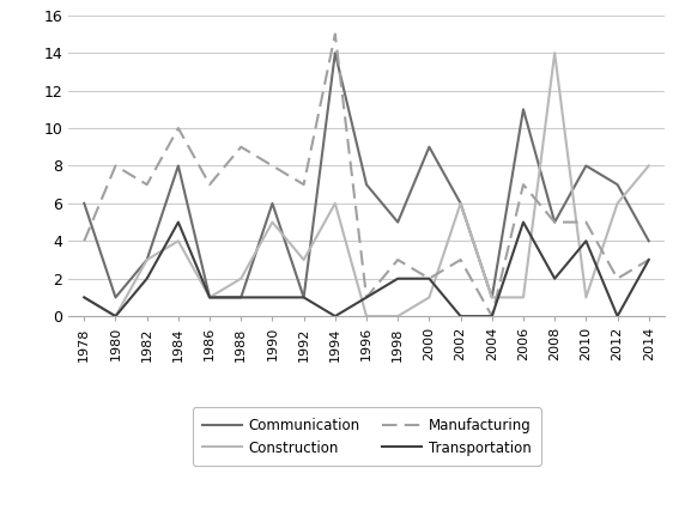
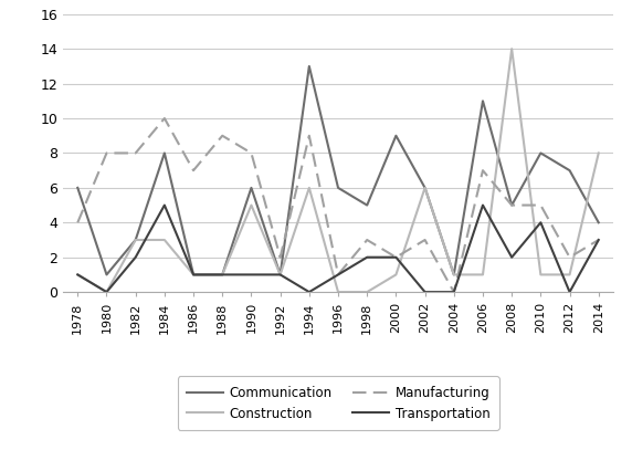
Manufacturing/1982: 7 -> 8
Construction/1984: 4 -> 3
Construction/1988: 2 -> 1
Construction/1992: 3 -> 1
Manufacturing/1992: 7 -> 2
Communication/1994: 14 -> 13
Manufacturing/1994: 15 -> 9
Communication/1996: 7 -> 6
Construction/2012: 6 -> 1
